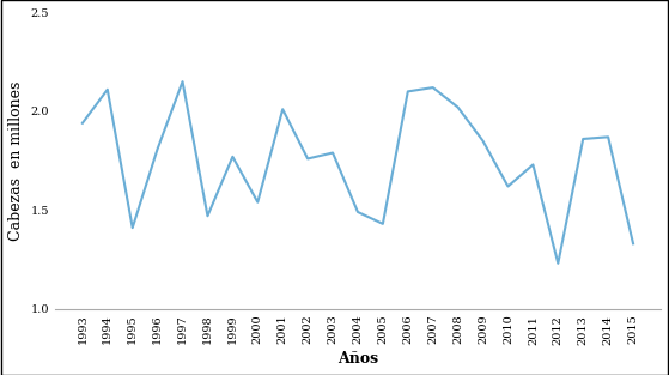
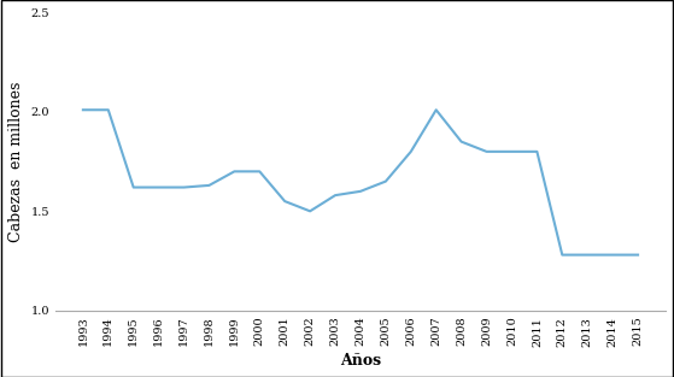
1993: 1.94 -> 2.01
1994: 2.11 -> 2.01
1995: 1.41 -> 1.62
1996: 1.81 -> 1.62
1997: 2.15 -> 1.62
1998: 1.47 -> 1.63
1999: 1.77 -> 1.70
2000: 1.54 -> 1.70
2001: 2.01 -> 1.55
2002: 1.76 -> 1.50
2003: 1.79 -> 1.58
2004: 1.49 -> 1.60
2005: 1.43 -> 1.65
2006: 2.10 -> 1.80
2007: 2.12 -> 2.01
2008: 2.02 -> 1.85
2009: 1.85 -> 1.80
2010: 1.62 -> 1.80
2011: 1.73 -> 1.80
2012: 1.23 -> 1.28
2013: 1.86 -> 1.28
2014: 1.87 -> 1.28
2015: 1.33 -> 1.28
